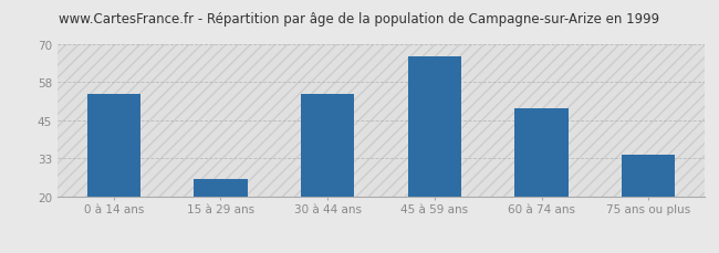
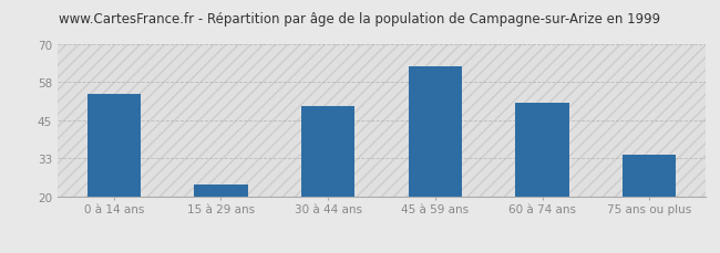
15 à 29 ans: 26 -> 24
30 à 44 ans: 54 -> 50
45 à 59 ans: 66 -> 63
60 à 74 ans: 49 -> 51
